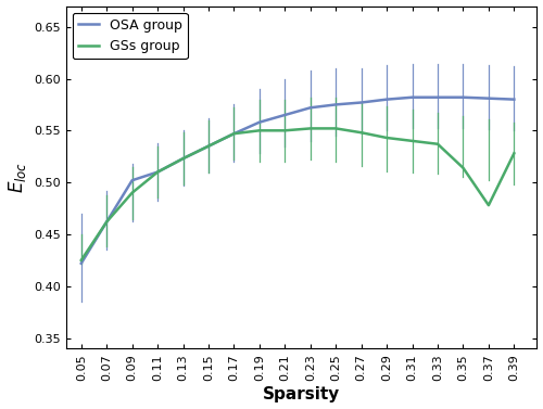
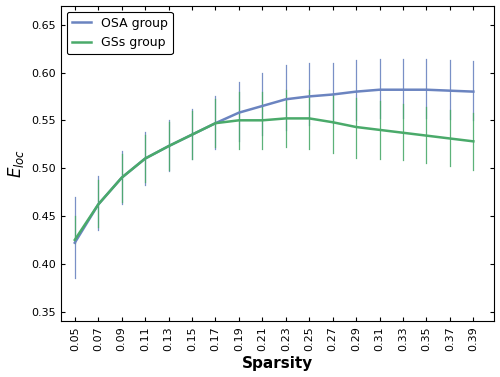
OSA group/0.09: 0.502 -> 0.490
GSs group/0.35: 0.514 -> 0.534
GSs group/0.37: 0.478 -> 0.531
